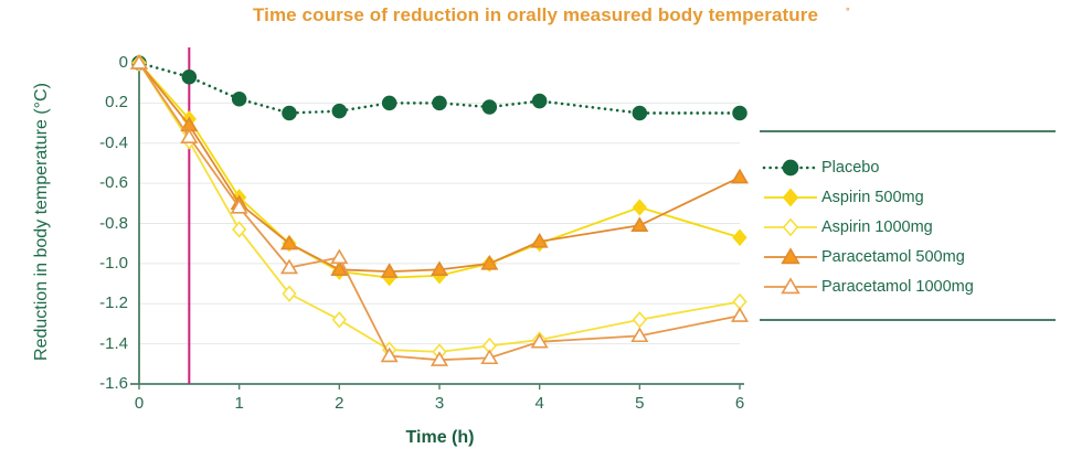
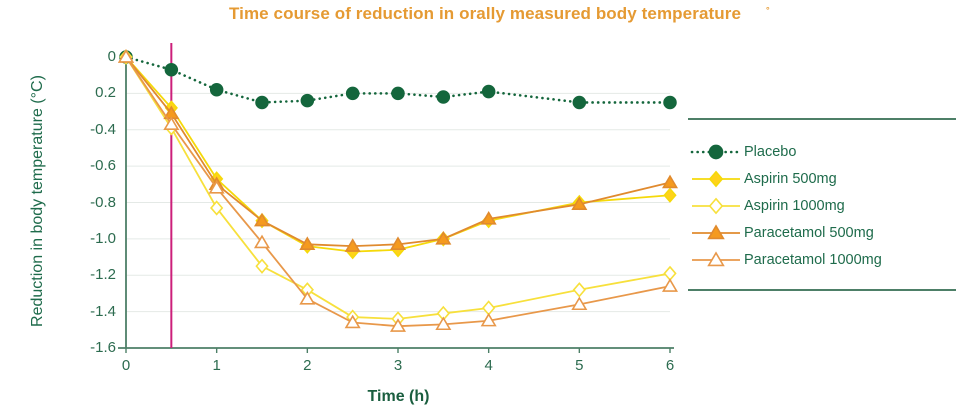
Paracetamol 1000mg/2: -0.97 -> -1.33
Paracetamol 1000mg/4: -1.39 -> -1.45
Aspirin 500mg/5: -0.72 -> -0.80
Aspirin 500mg/6: -0.87 -> -0.76
Paracetamol 500mg/6: -0.57 -> -0.69
